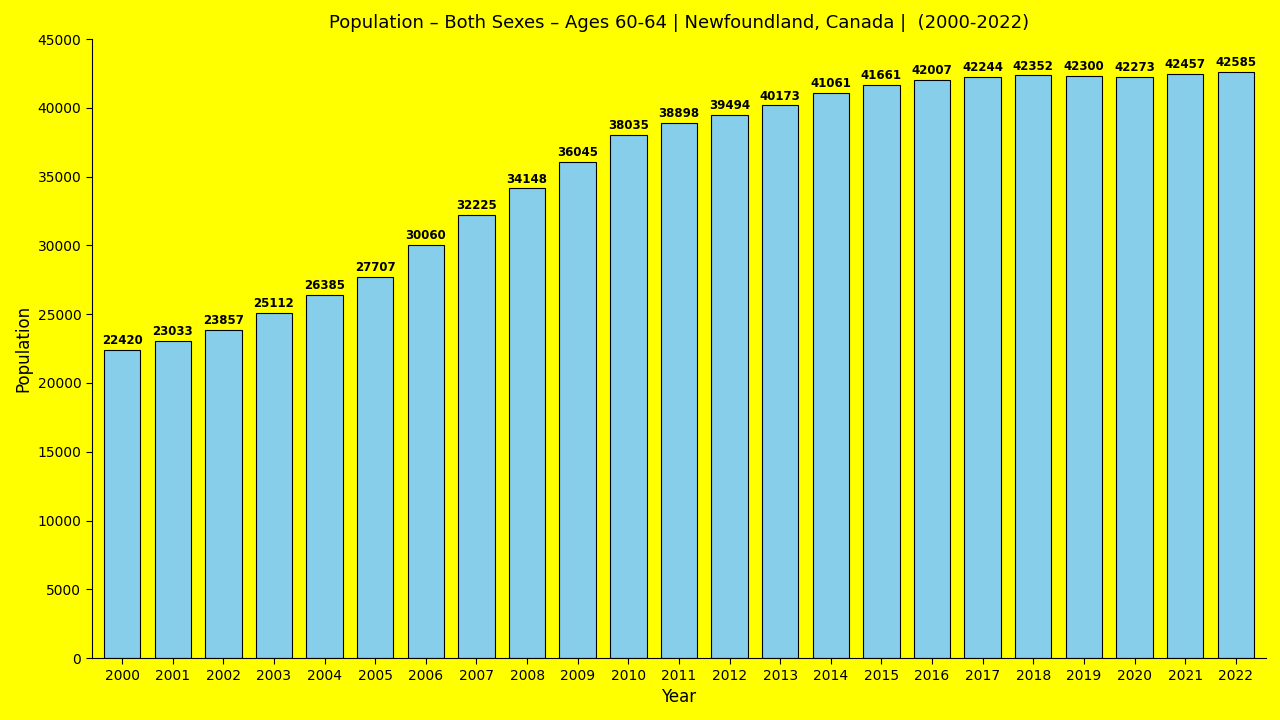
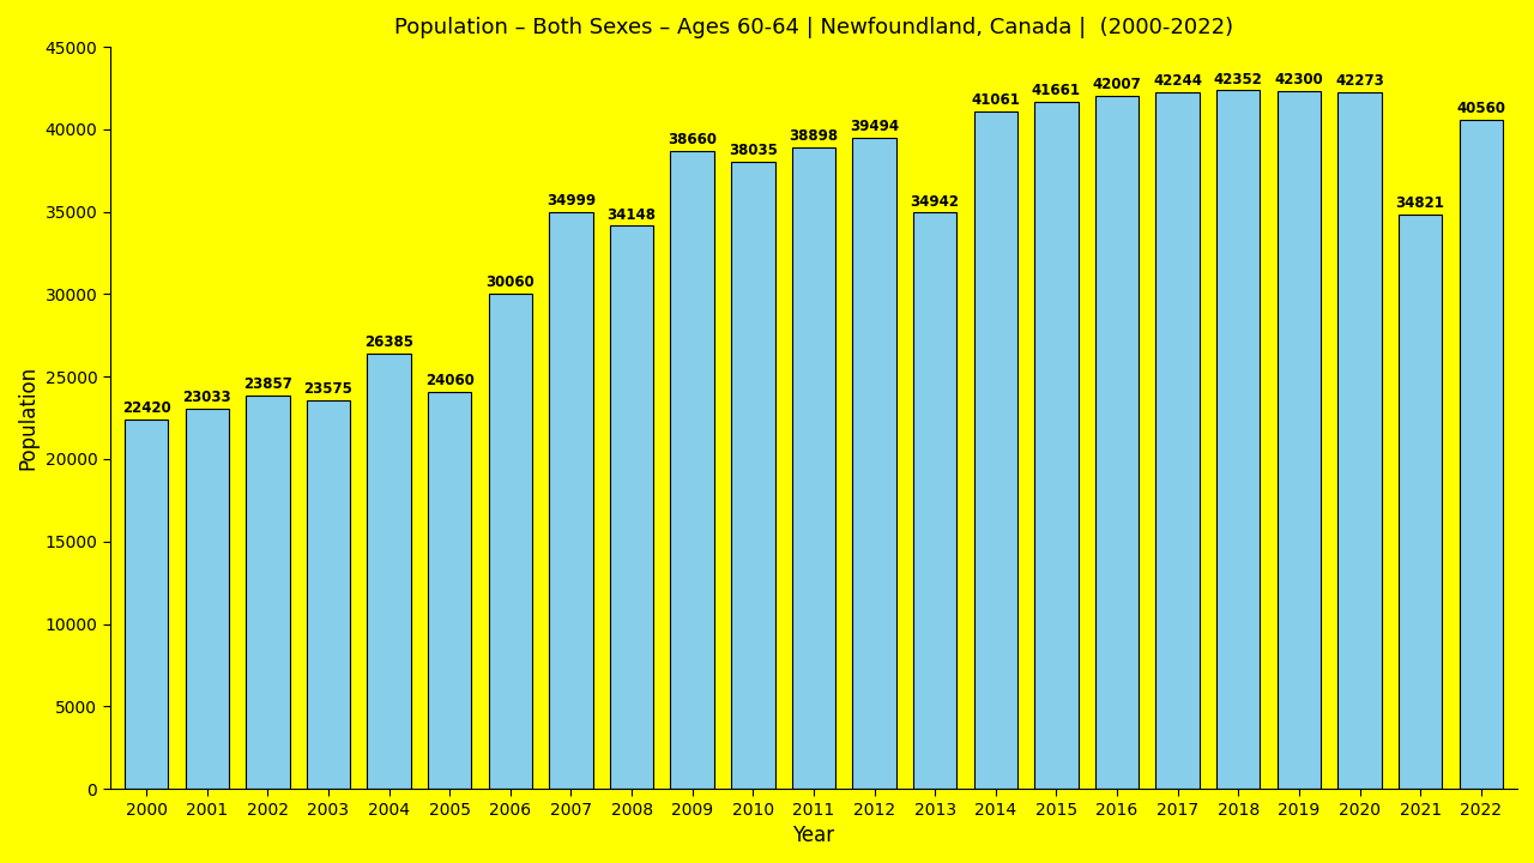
2003: 25112 -> 23575
2005: 27707 -> 24060
2007: 32225 -> 34999
2009: 36045 -> 38660
2013: 40173 -> 34942
2021: 42457 -> 34821
2022: 42585 -> 40560
